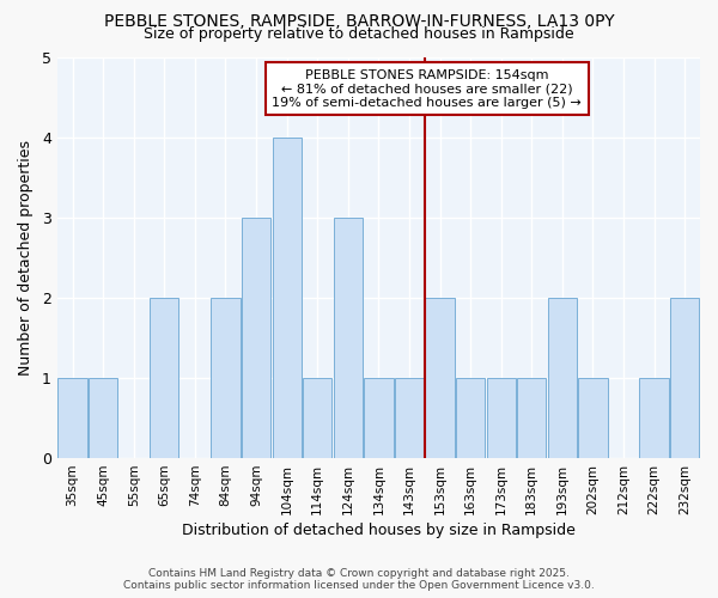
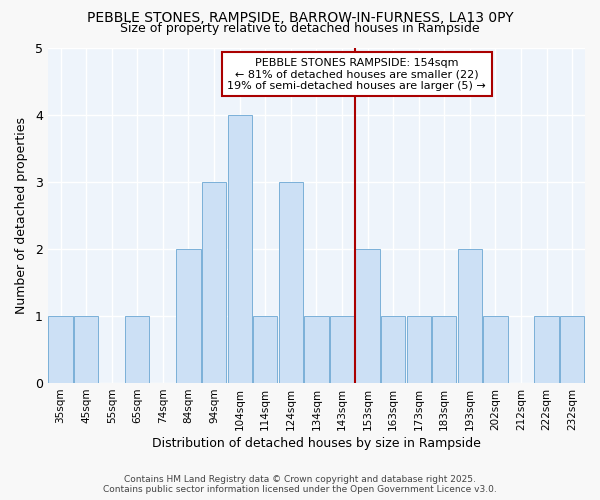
65sqm: 2 -> 1
232sqm: 2 -> 1
